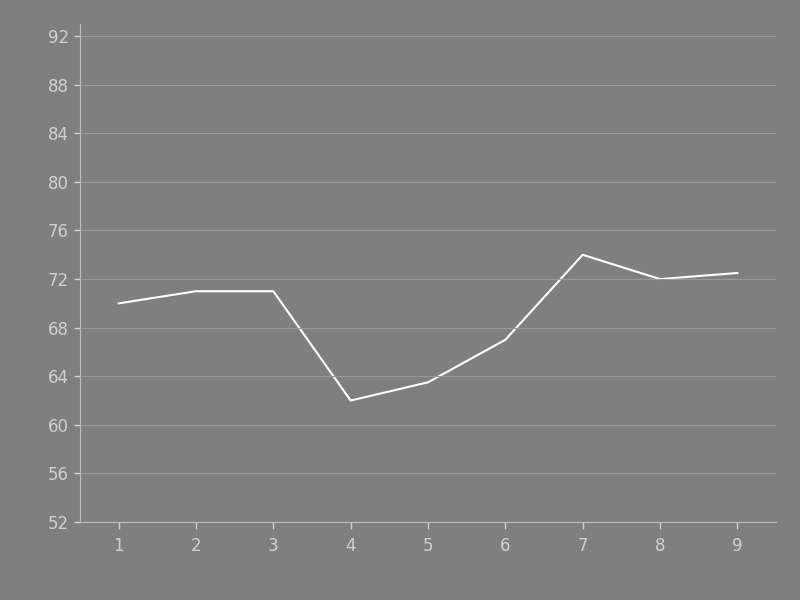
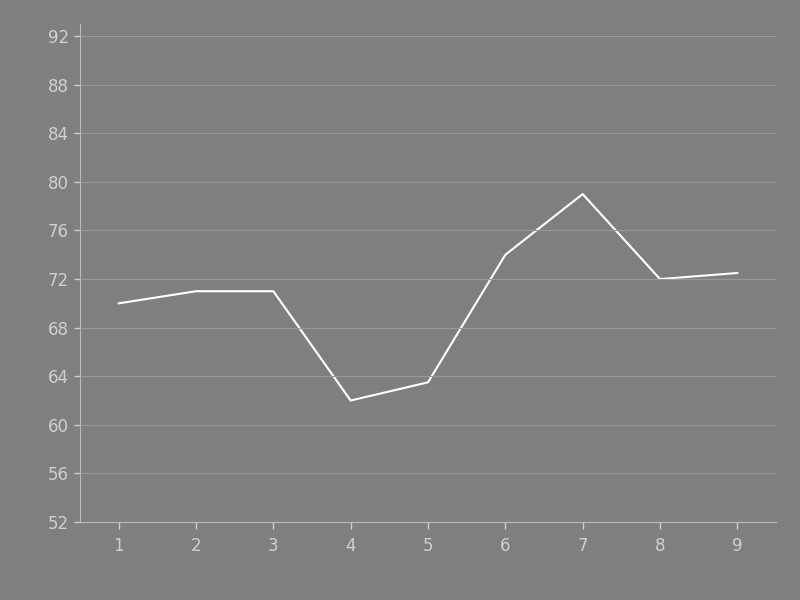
6: 67.0 -> 74.0
7: 74.0 -> 79.0
